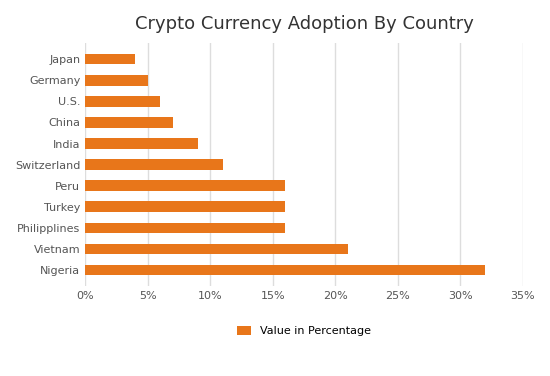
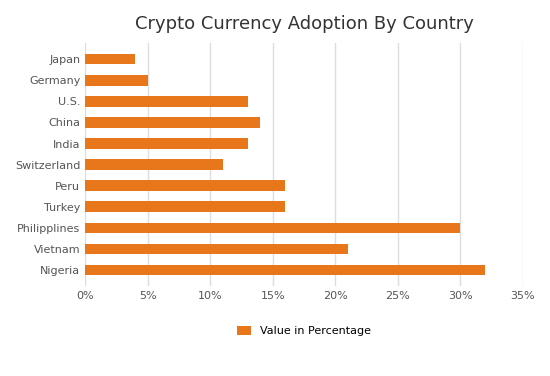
U.S.: 6% -> 13%
China: 7% -> 14%
India: 9% -> 13%
Philipplines: 16% -> 30%
